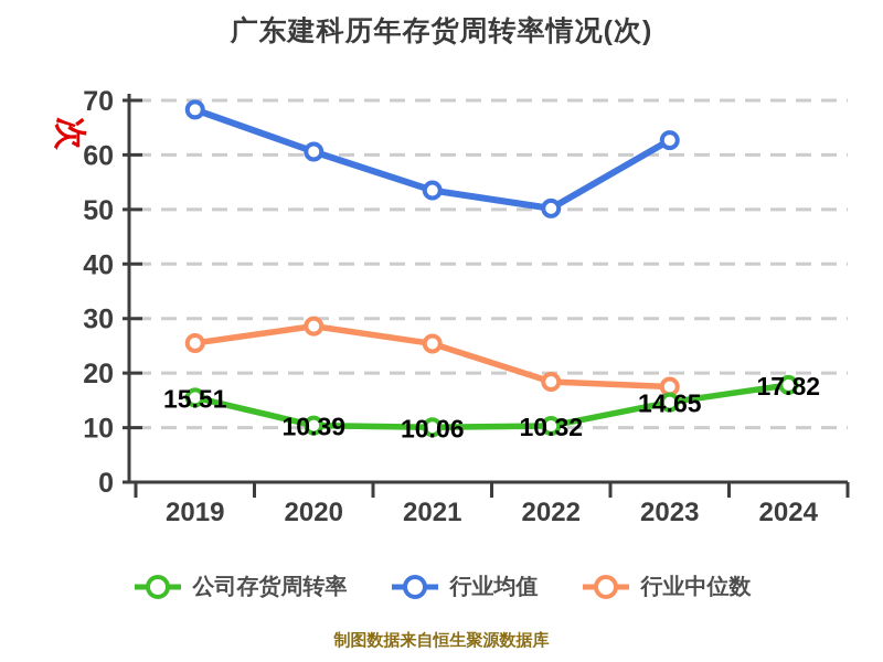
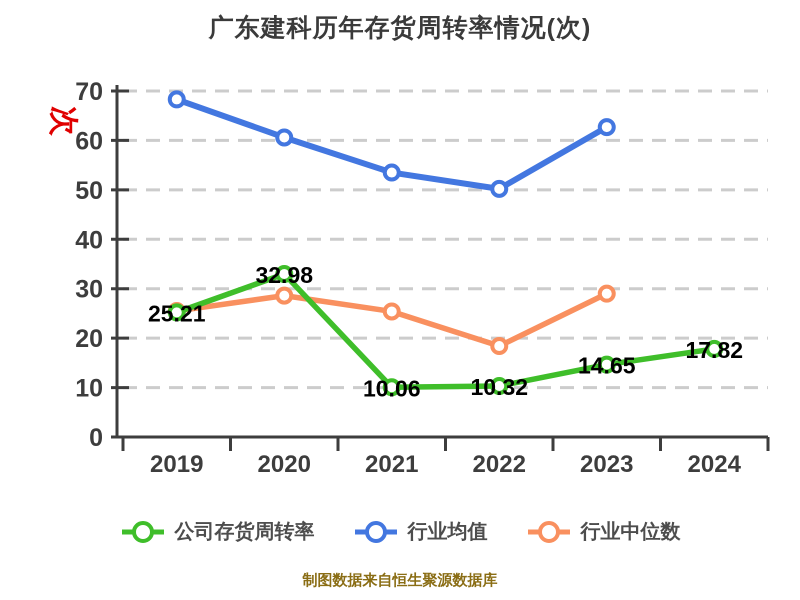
公司存货周转率/2019: 15.51 -> 25.21
公司存货周转率/2020: 10.39 -> 32.98
行业中位数/2023: 18 -> 29
